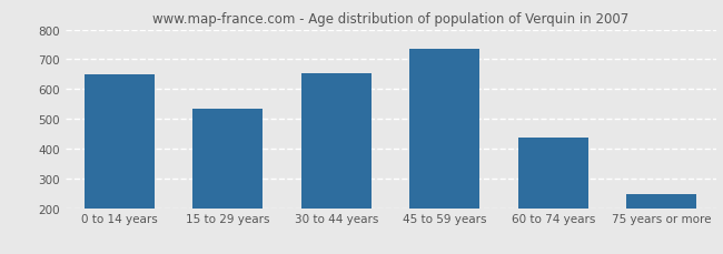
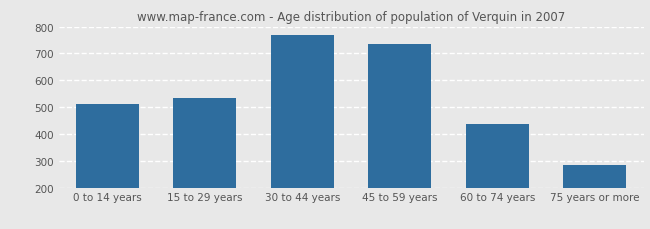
0 to 14 years: 650 -> 510
30 to 44 years: 655 -> 770
75 years or more: 247 -> 285
